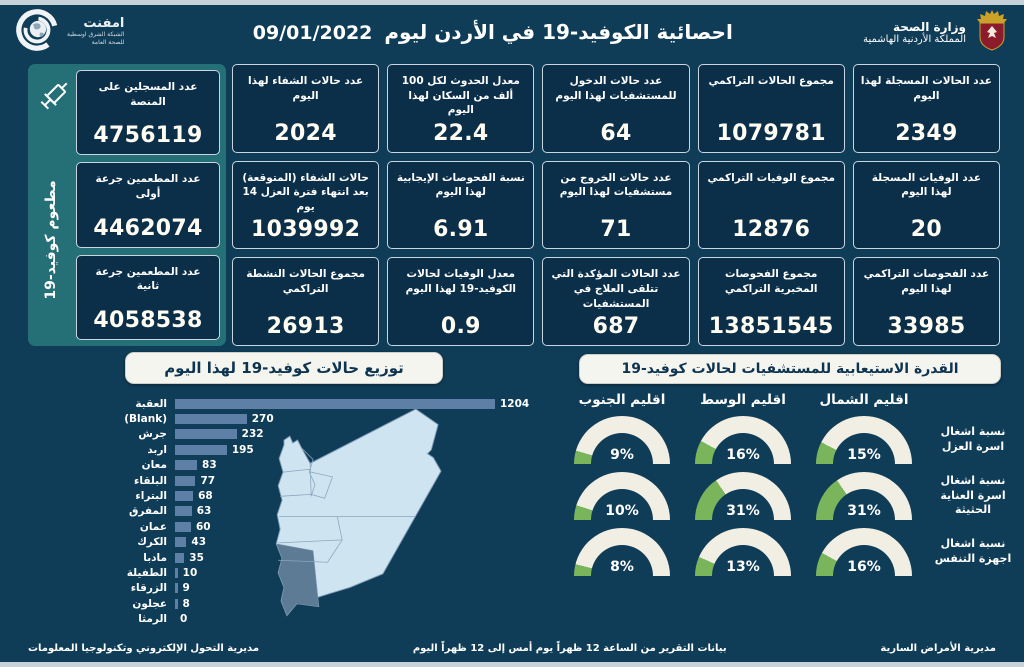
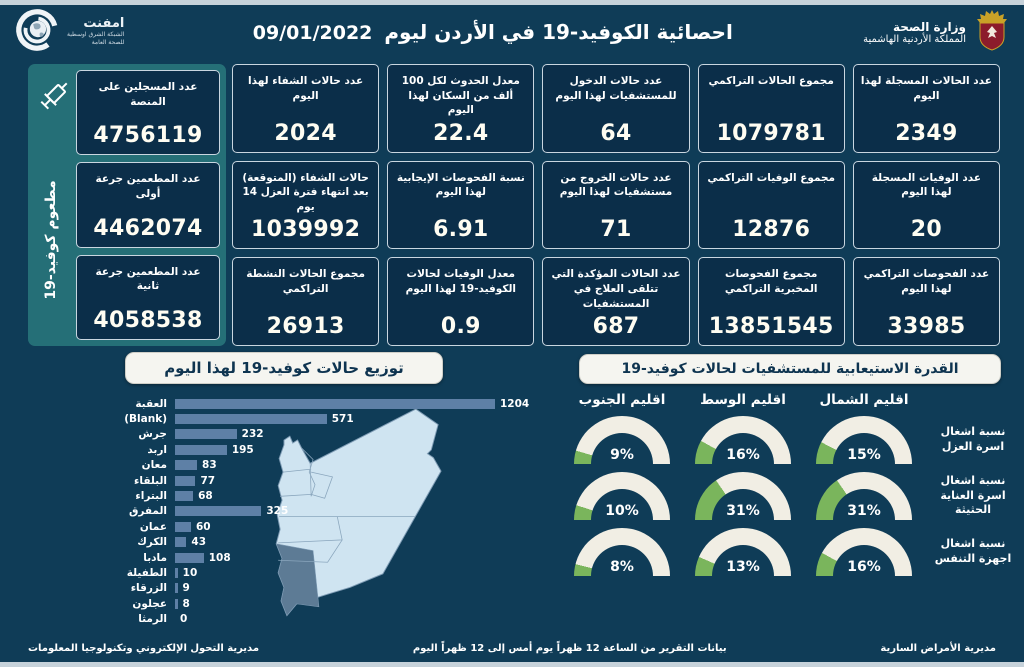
توزيع حالات كوفيد-19 لهذا اليوم/(Blank): 270 -> 571
توزيع حالات كوفيد-19 لهذا اليوم/المفرق: 63 -> 325
توزيع حالات كوفيد-19 لهذا اليوم/مادبا: 35 -> 108
